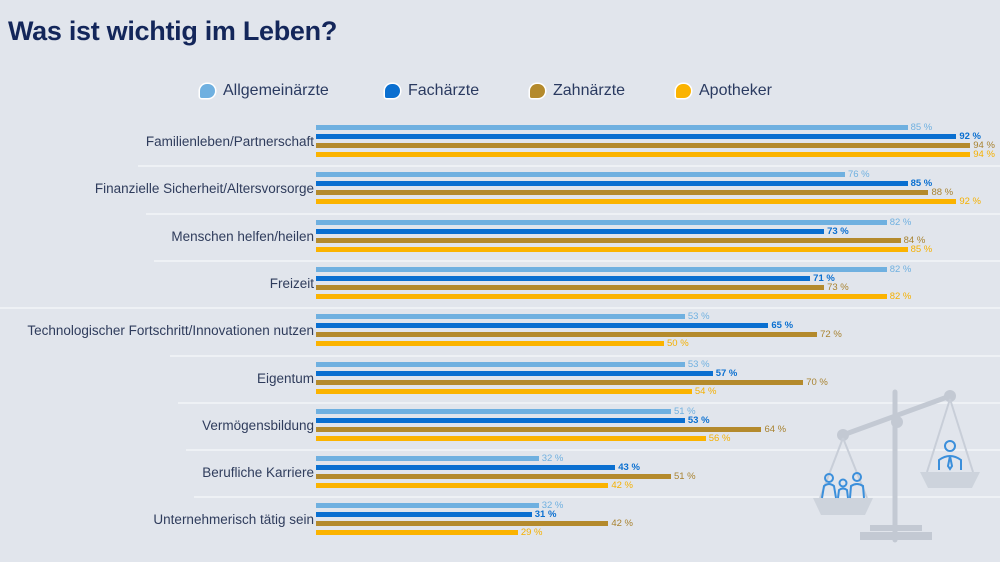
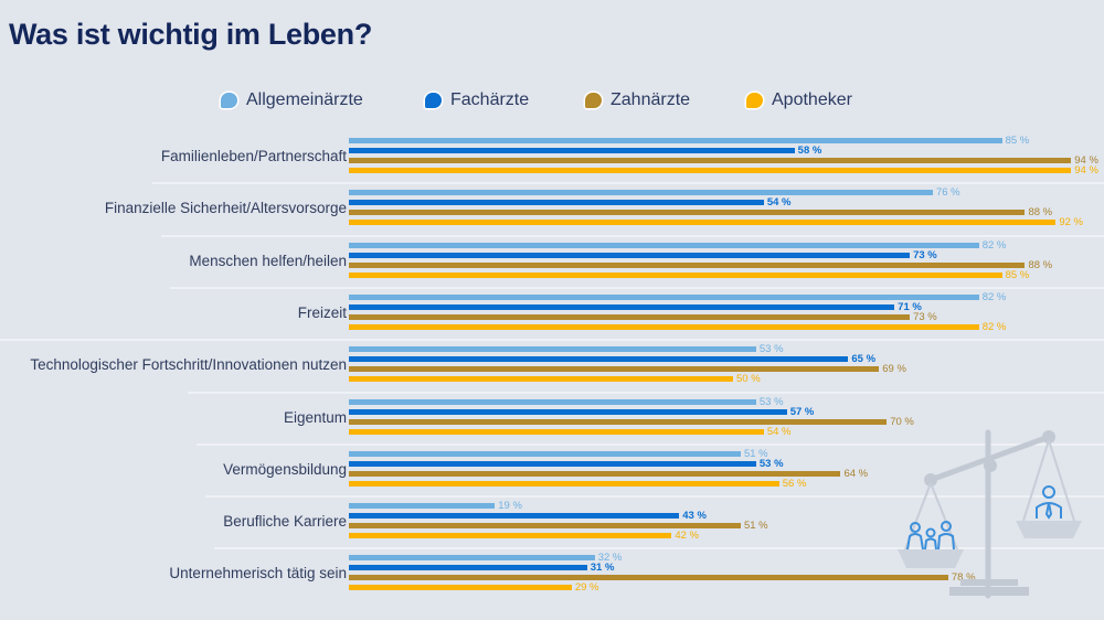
Fachärzte/Familienleben/Partnerschaft: 92 -> 58
Fachärzte/Finanzielle Sicherheit/Altersvorsorge: 85 -> 54
Zahnärzte/Menschen helfen/heilen: 84 -> 88
Zahnärzte/Technologischer Fortschritt/Innovationen nutzen: 72 -> 69
Allgemeinärzte/Berufliche Karriere: 32 -> 19
Zahnärzte/Unternehmerisch tätig sein: 42 -> 78
